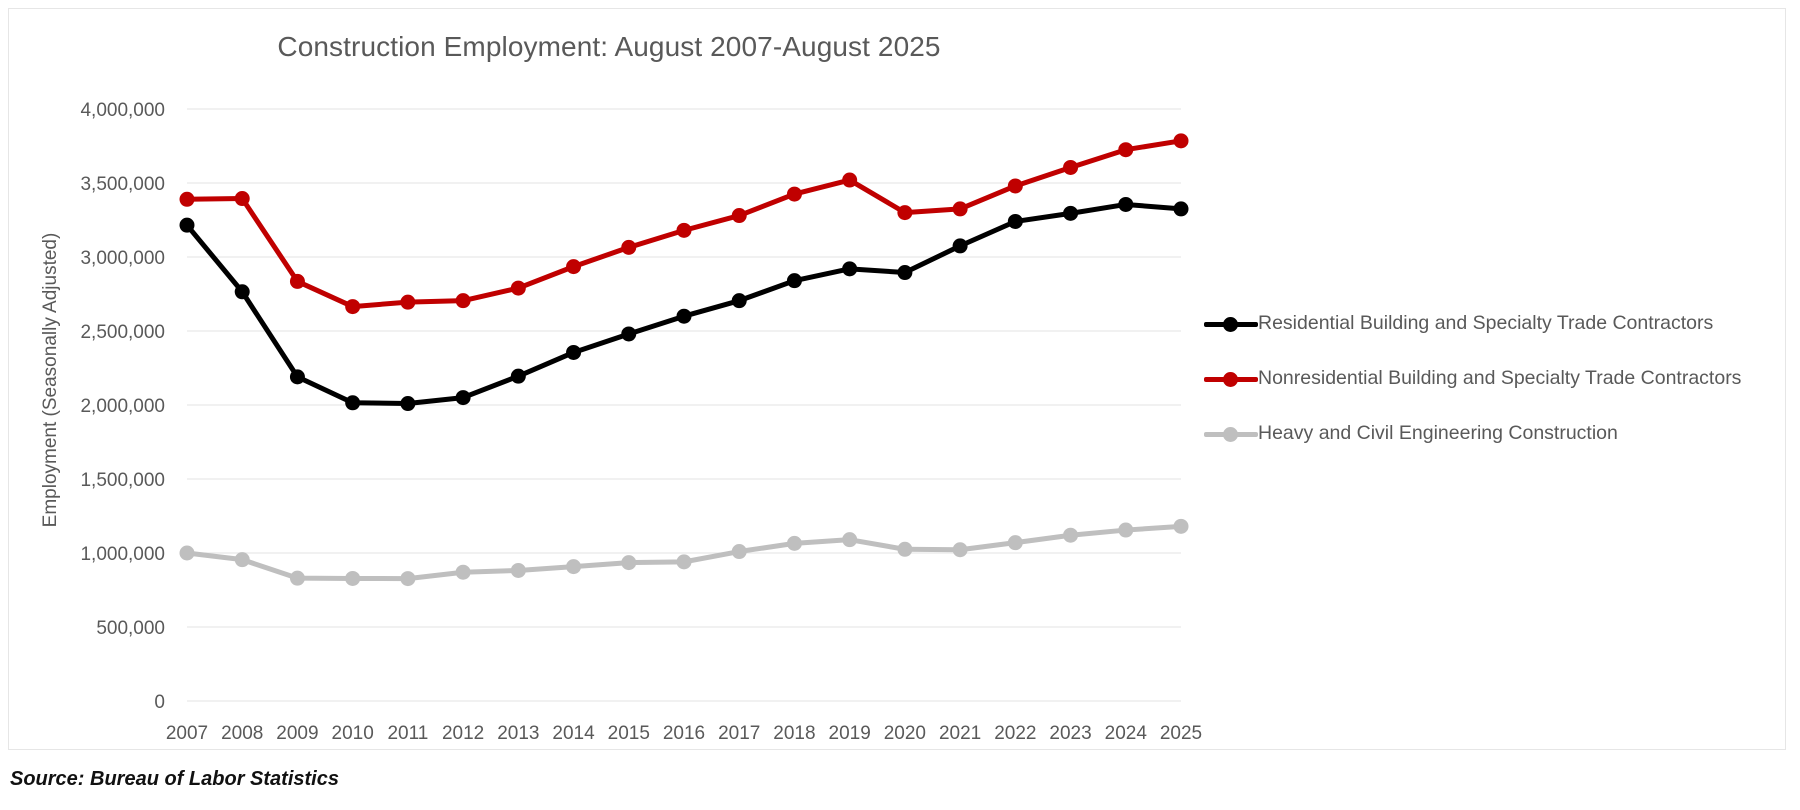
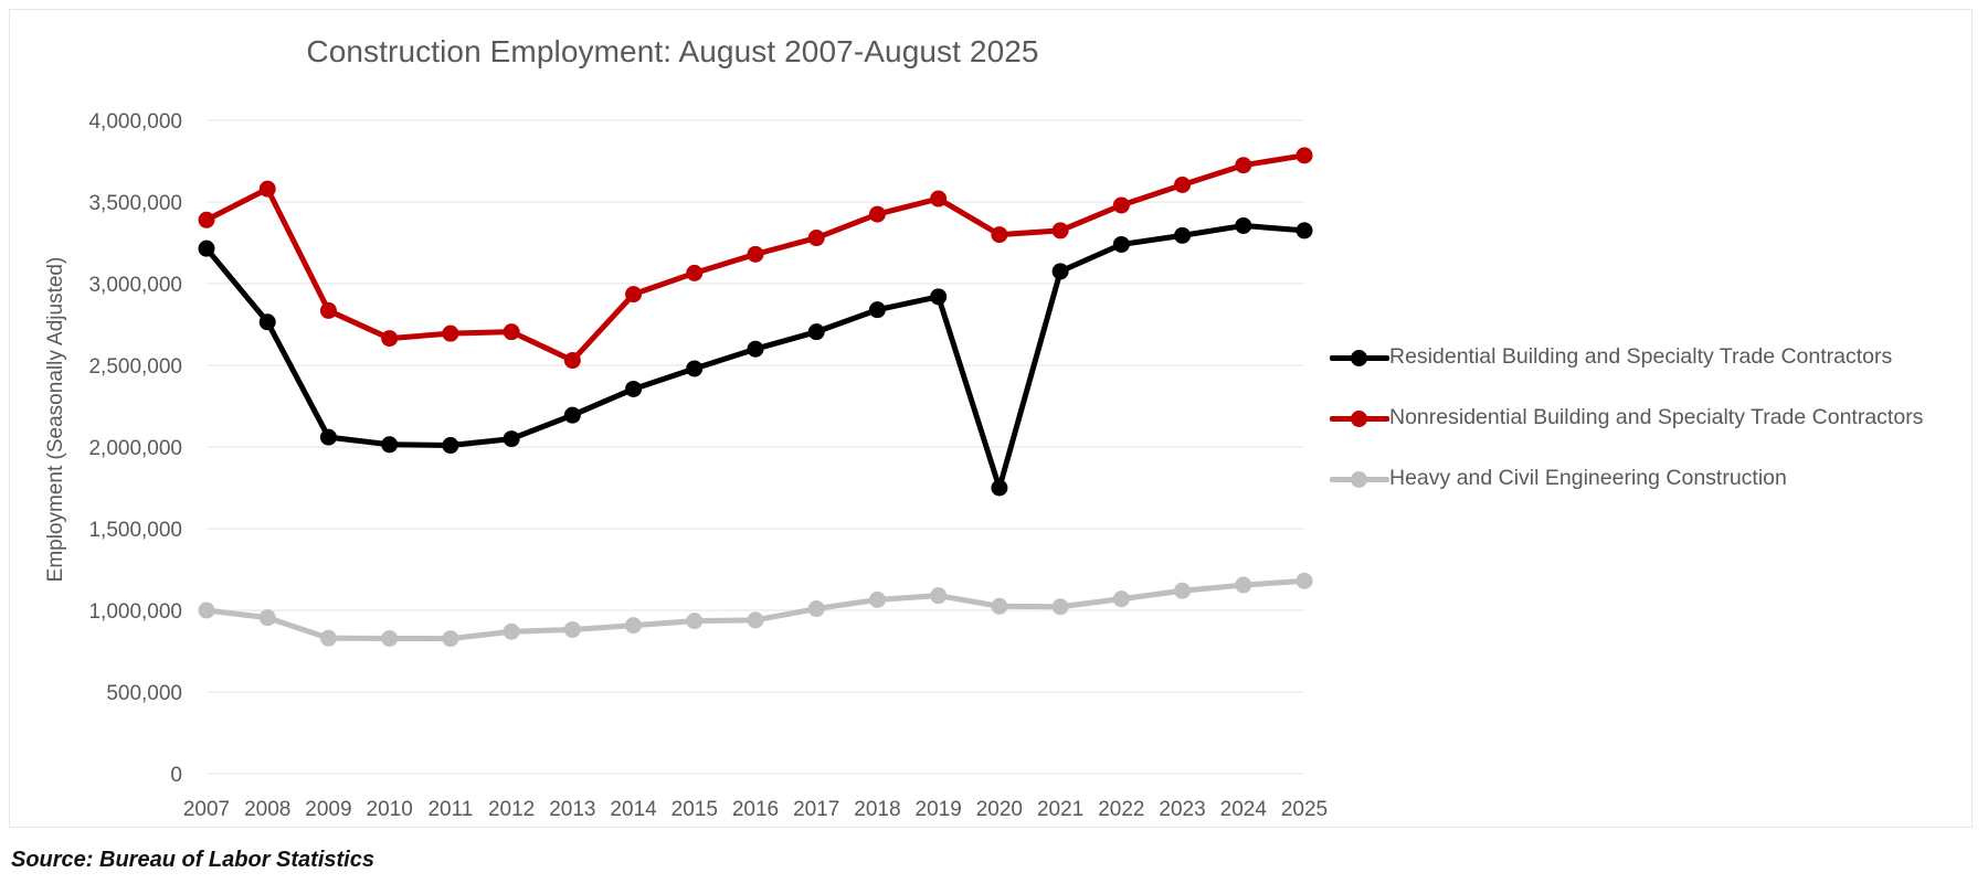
Nonresidential Building and Specialty Trade Contractors/2008: 3400000 -> 3580000
Residential Building and Specialty Trade Contractors/2009: 2190000 -> 2060000
Nonresidential Building and Specialty Trade Contractors/2013: 2790000 -> 2530000
Residential Building and Specialty Trade Contractors/2020: 2900000 -> 1750000
